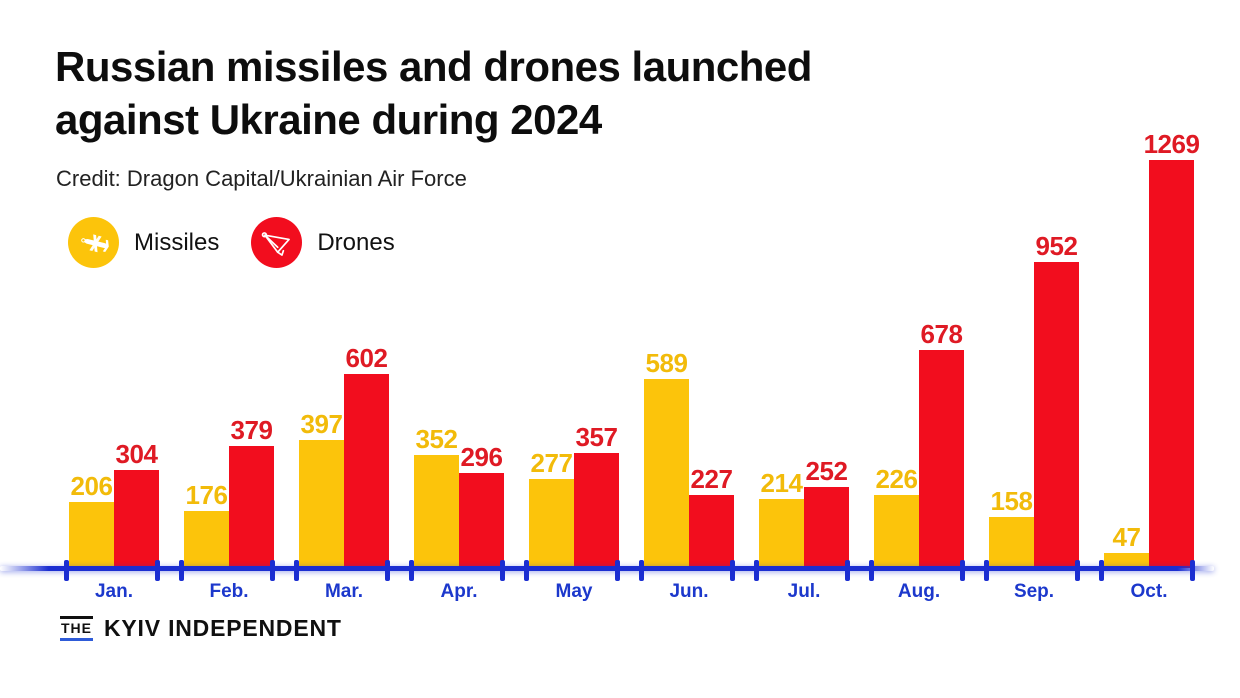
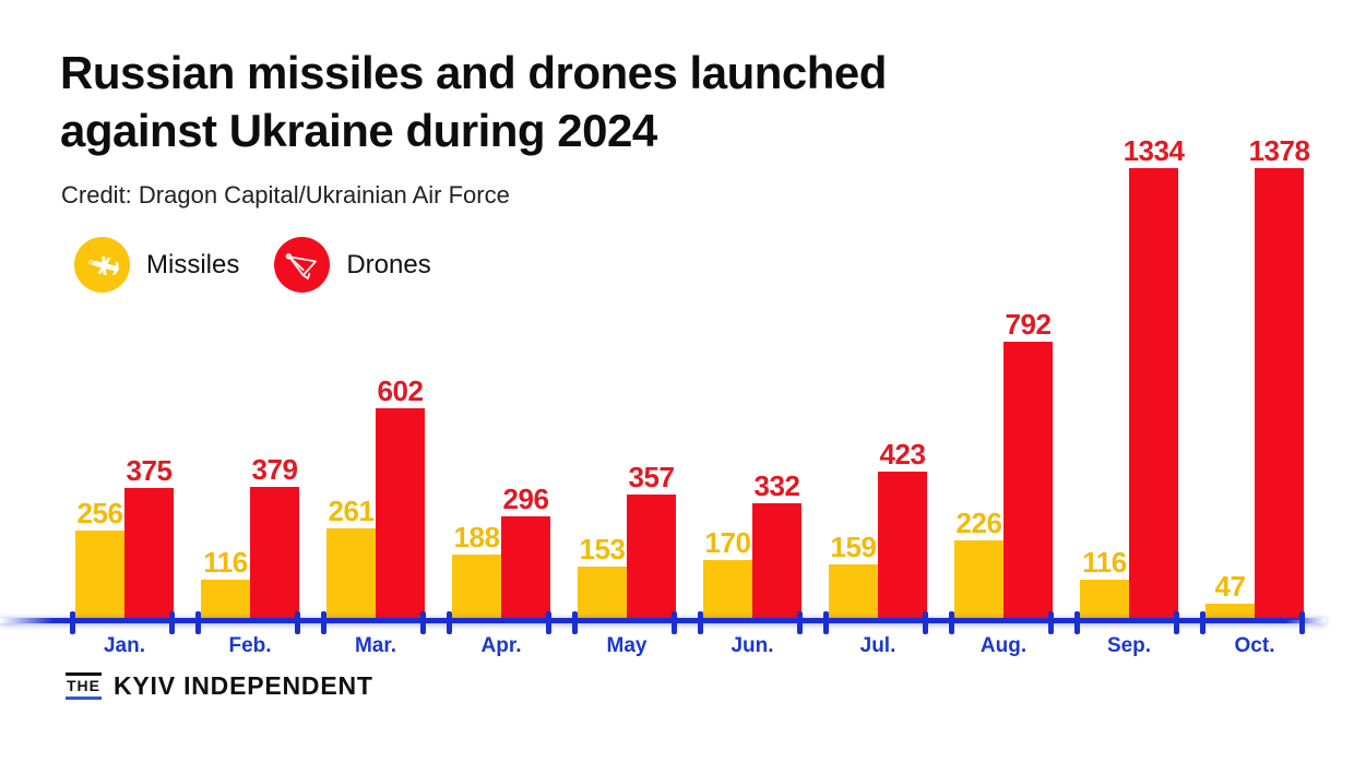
Missiles/Jan.: 206 -> 256
Drones/Jan.: 304 -> 375
Missiles/Feb.: 176 -> 116
Missiles/Mar.: 397 -> 261
Missiles/Apr.: 352 -> 188
Missiles/May: 277 -> 153
Missiles/Jun.: 589 -> 170
Drones/Jun.: 227 -> 332
Missiles/Jul.: 214 -> 159
Drones/Jul.: 252 -> 423
Drones/Aug.: 678 -> 792
Missiles/Sep.: 158 -> 116
Drones/Sep.: 952 -> 1334
Drones/Oct.: 1269 -> 1378
